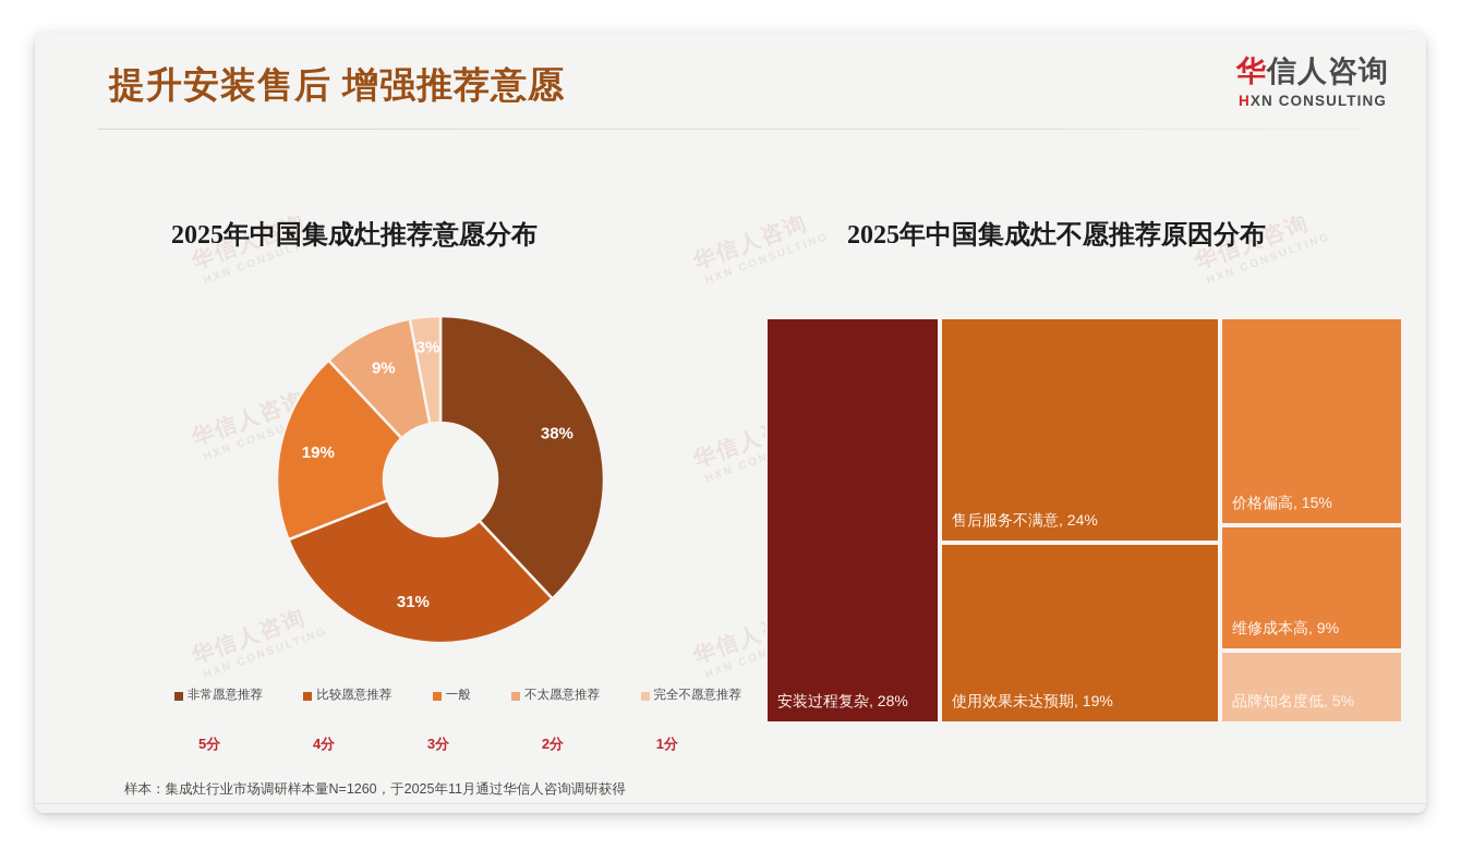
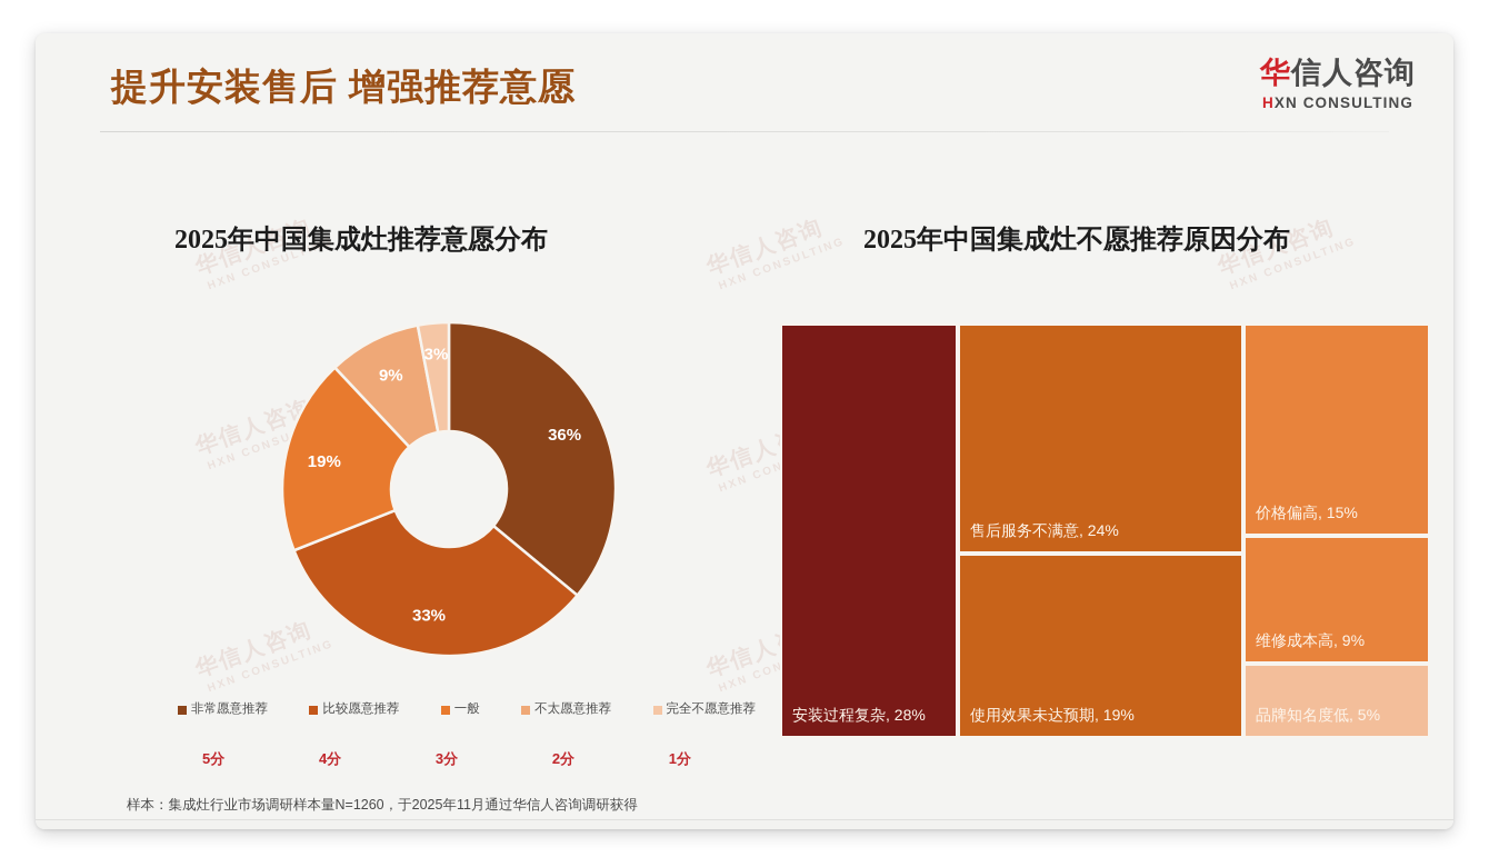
2025年中国集成灶推荐意愿分布/非常愿意推荐: 38% -> 36%
2025年中国集成灶推荐意愿分布/比较愿意推荐: 31% -> 33%
